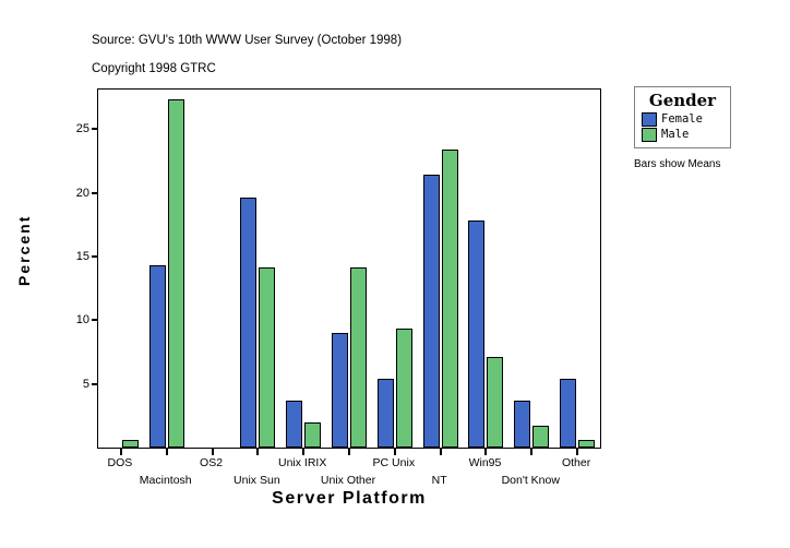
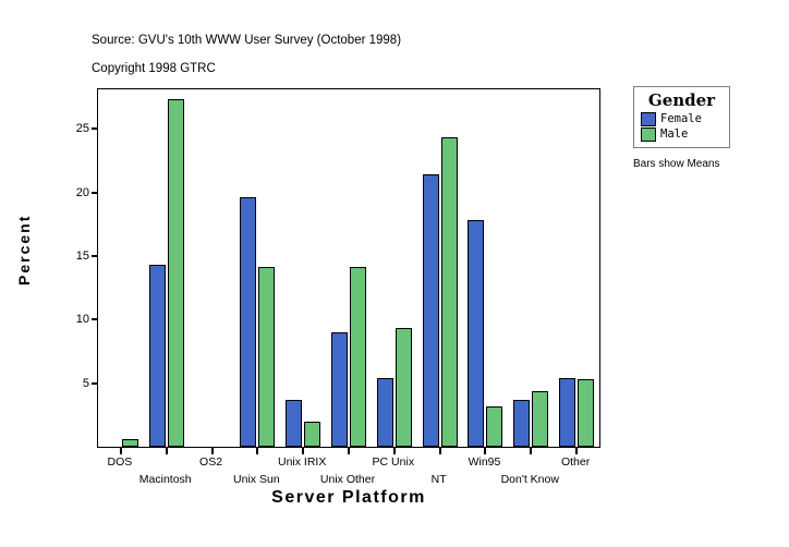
Male/NT: 23.4 -> 24.3
Male/Win95: 7.1 -> 3.2
Male/Don't Know: 1.7 -> 4.4
Male/Other: 0.6 -> 5.3
